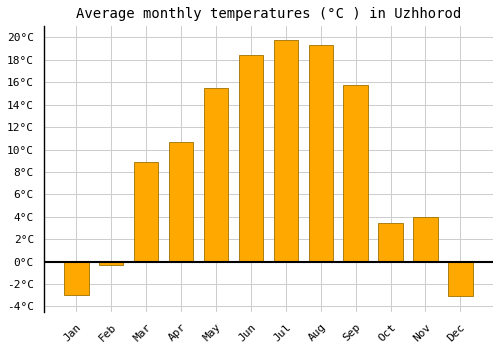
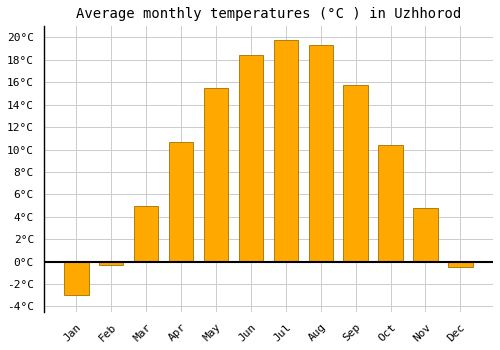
Mar: 8.9°C -> 5.0°C
Oct: 3.4°C -> 10.4°C
Nov: 4.0°C -> 4.8°C
Dec: -3.1°C -> -0.5°C
